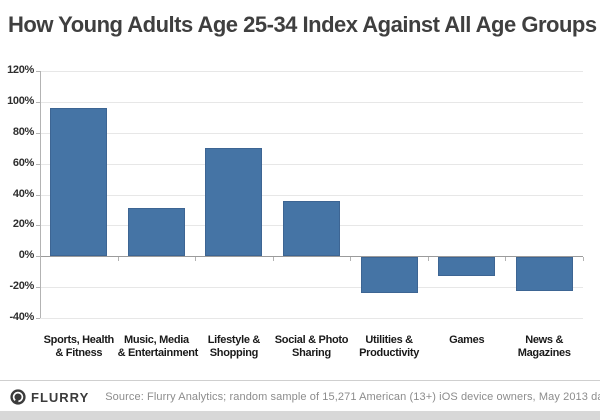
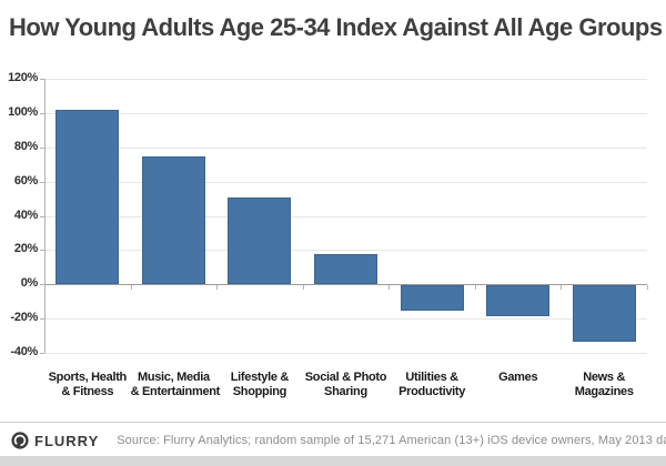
Sports, Health & Fitness: 96% -> 102%
Music, Media & Entertainment: 31% -> 75%
Lifestyle & Shopping: 70% -> 51%
Social & Photo Sharing: 36% -> 18%
Utilities & Productivity: -23% -> -15%
Games: -12% -> -18%
News & Magazines: -22% -> -33%
